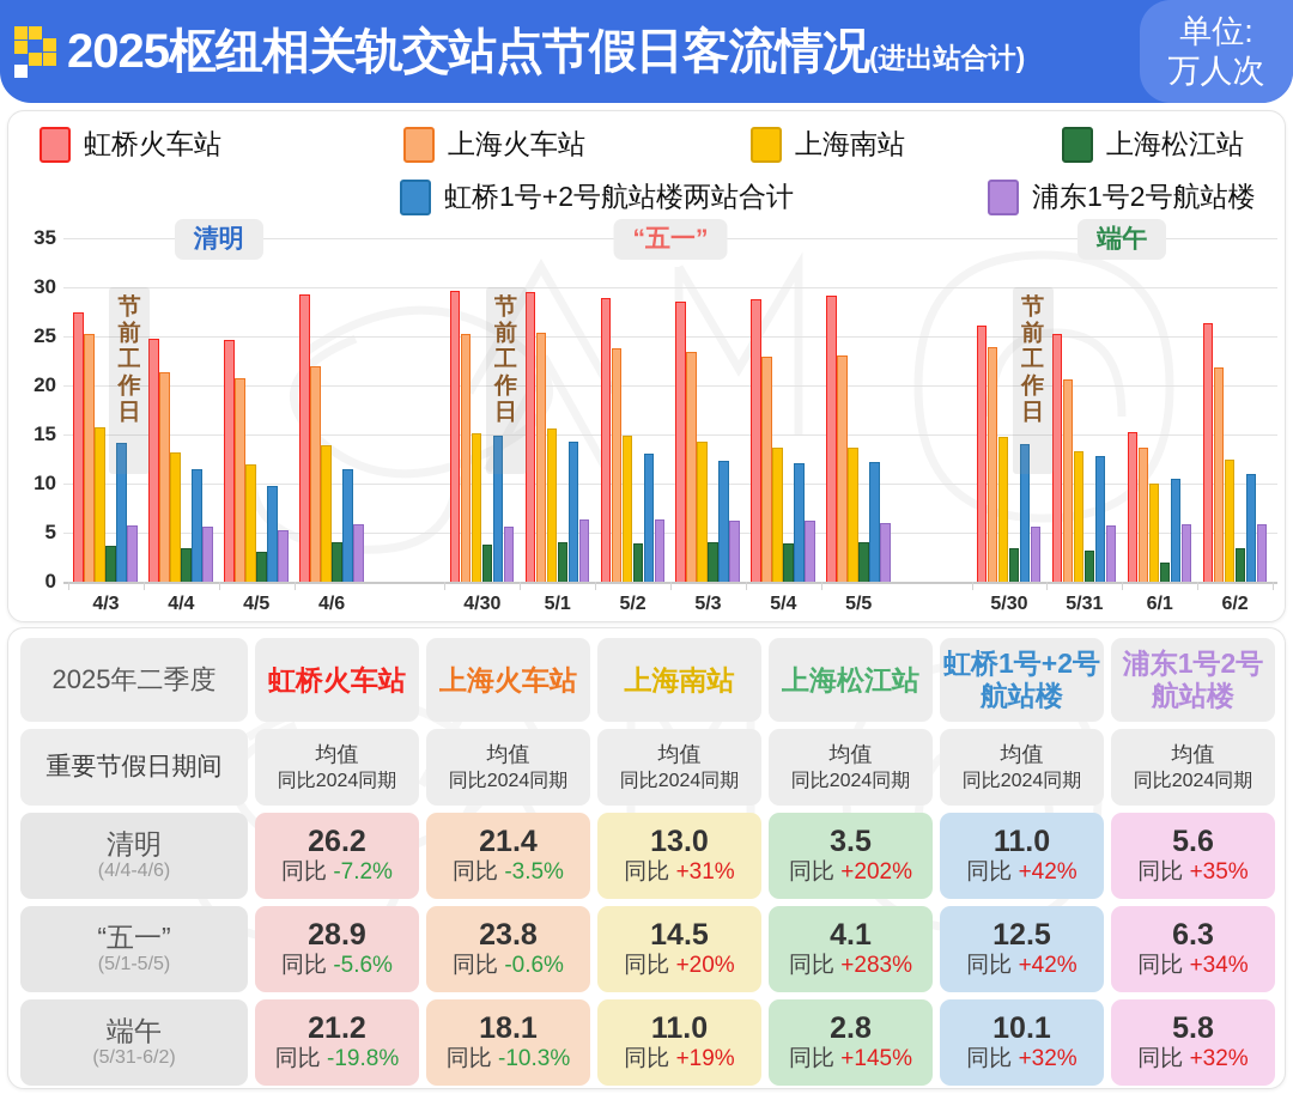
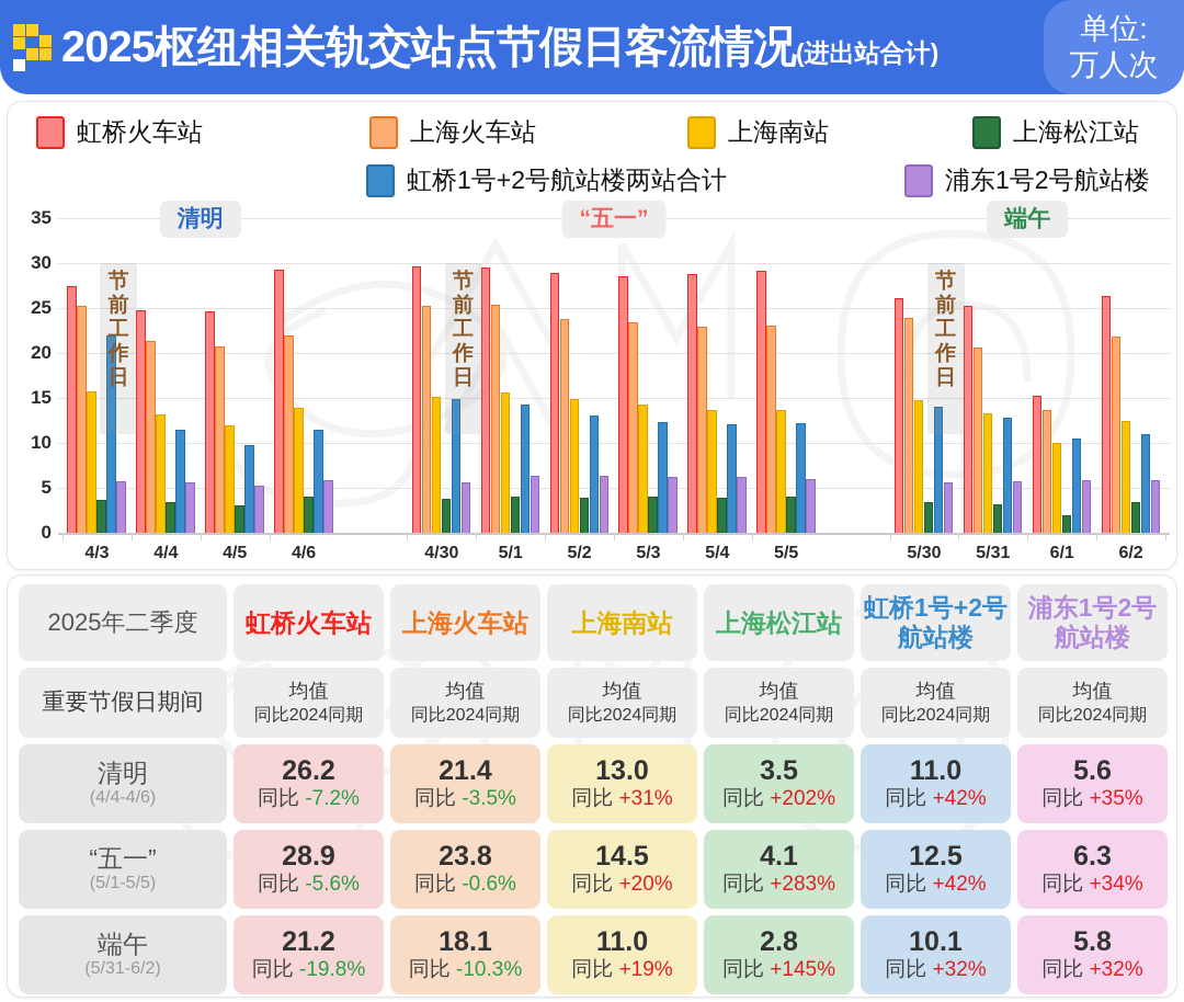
虹桥1号+2号航站楼两站合计/4/3: 14 -> 22
